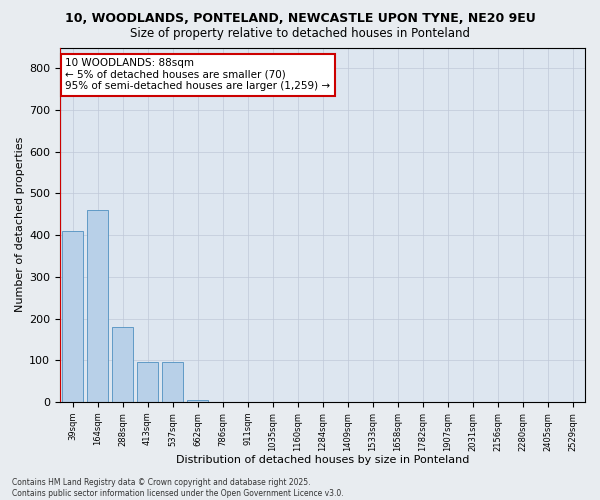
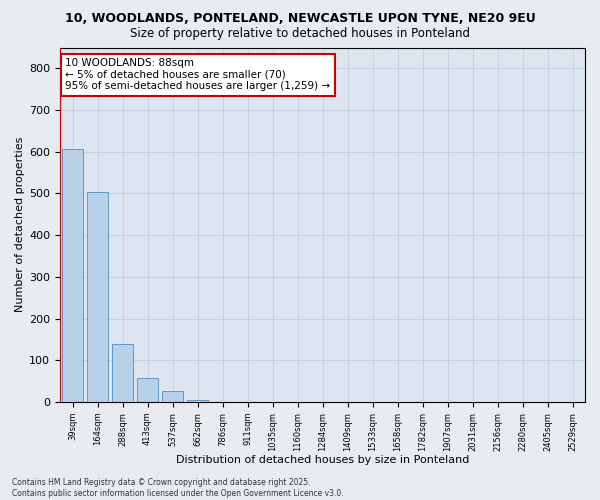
39sqm: 410 -> 606
164sqm: 460 -> 503
288sqm: 180 -> 140
413sqm: 95 -> 57
537sqm: 95 -> 26
